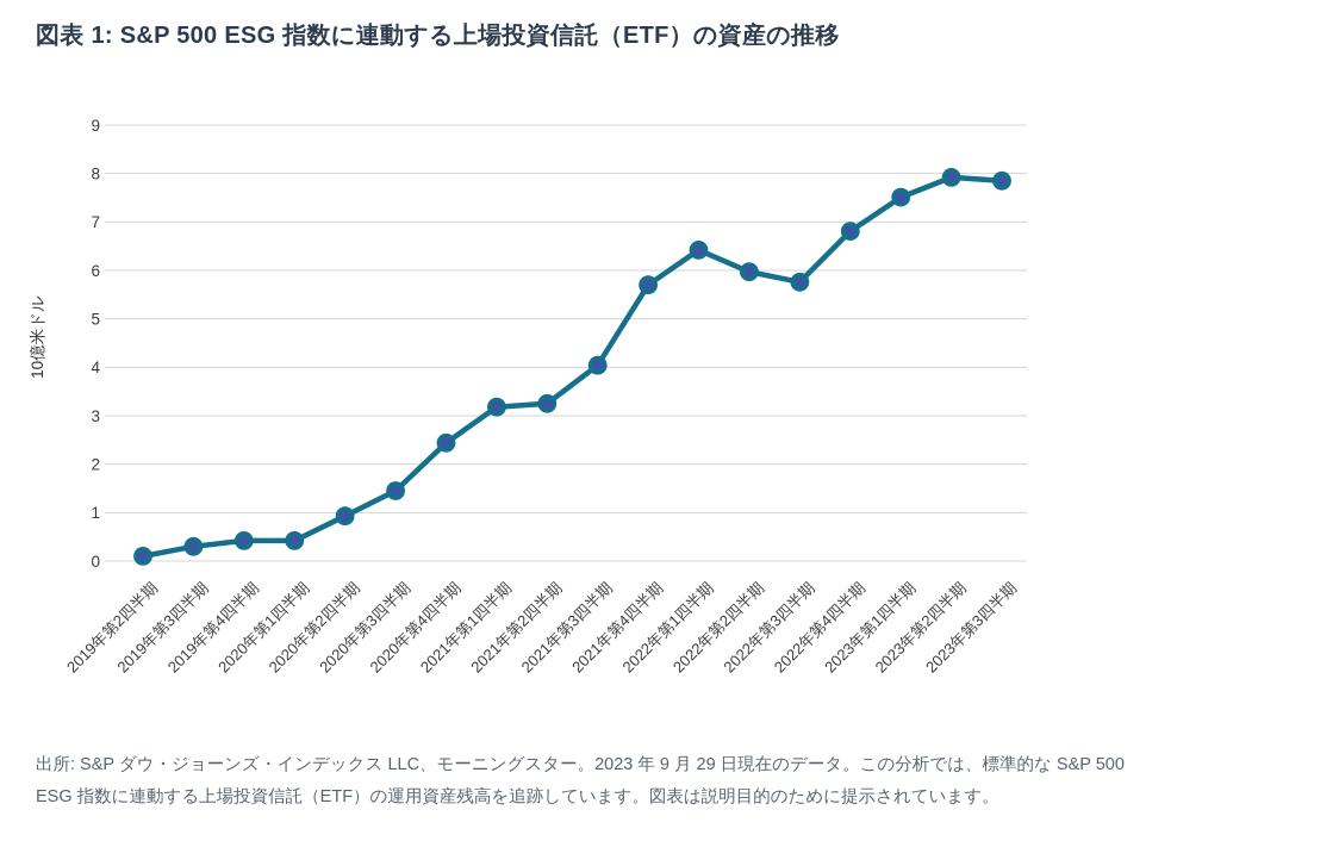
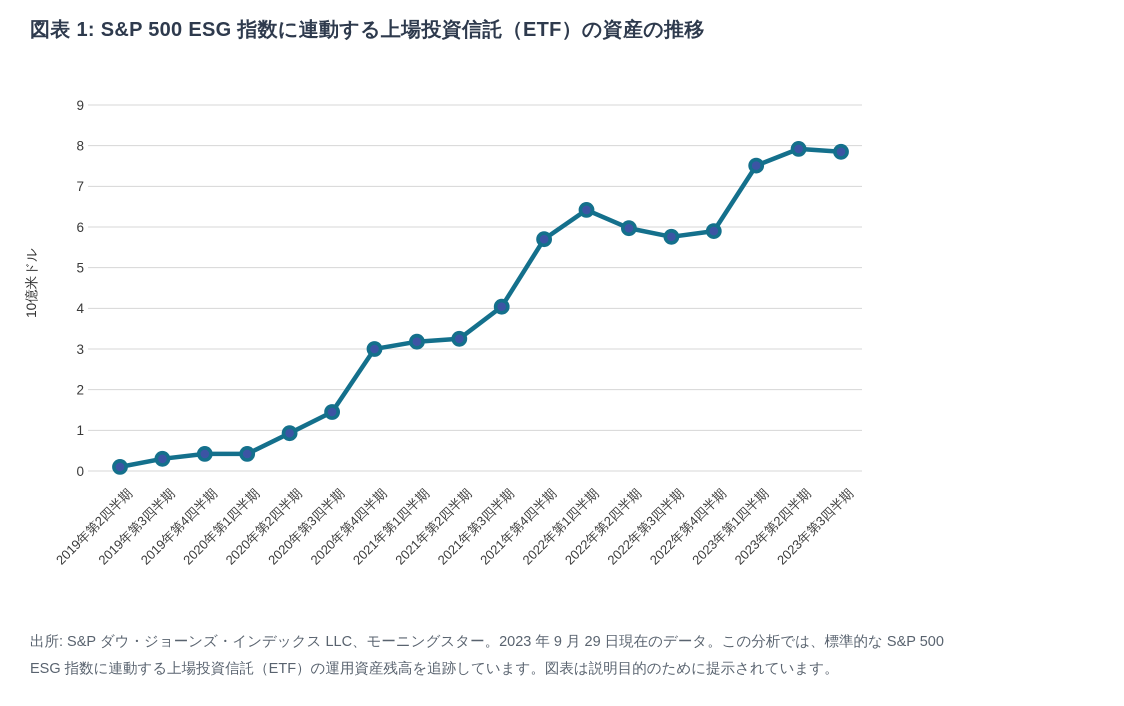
2020年第4四半期: 2.4 -> 3.0
2022年第4四半期: 6.8 -> 5.9
